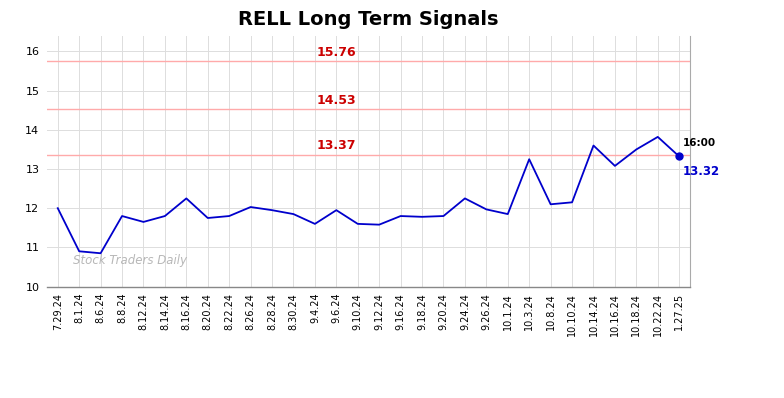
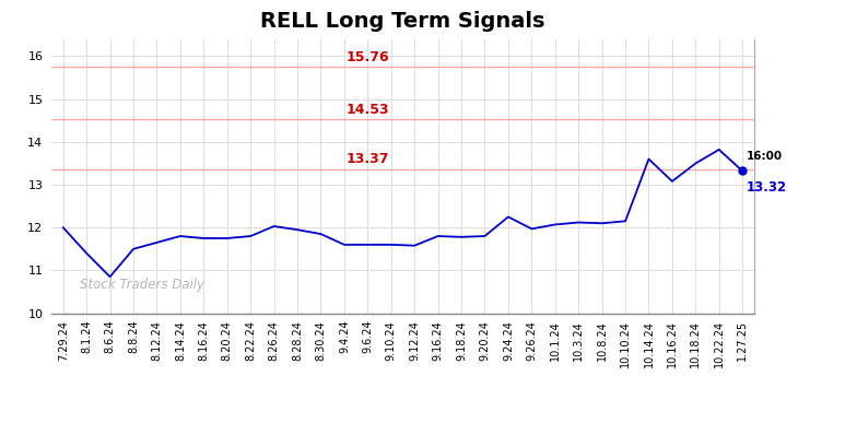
8.1.24: 10.90 -> 11.40
8.8.24: 11.80 -> 11.50
8.16.24: 12.25 -> 11.75
9.6.24: 11.95 -> 11.60
10.1.24: 11.85 -> 12.07
10.3.24: 13.25 -> 12.12
